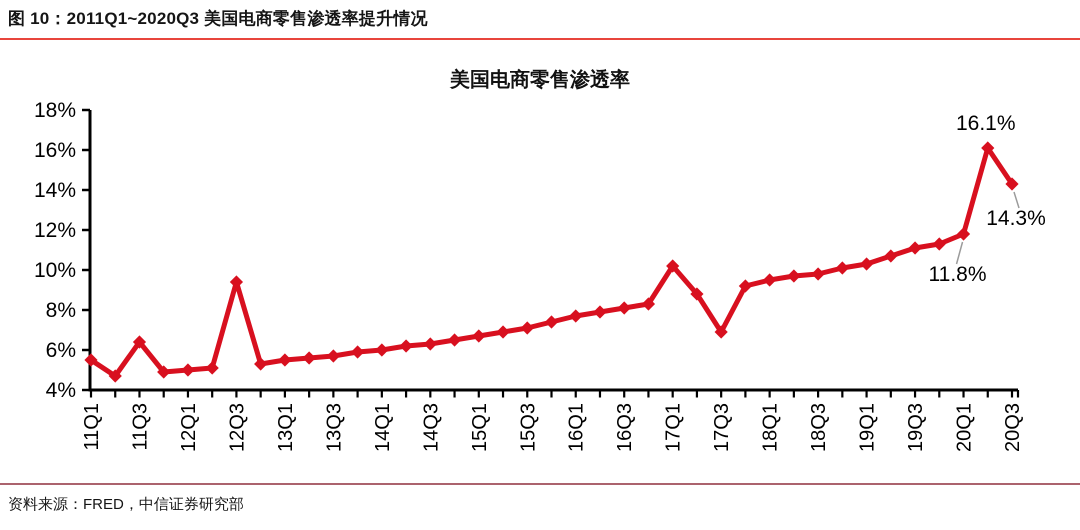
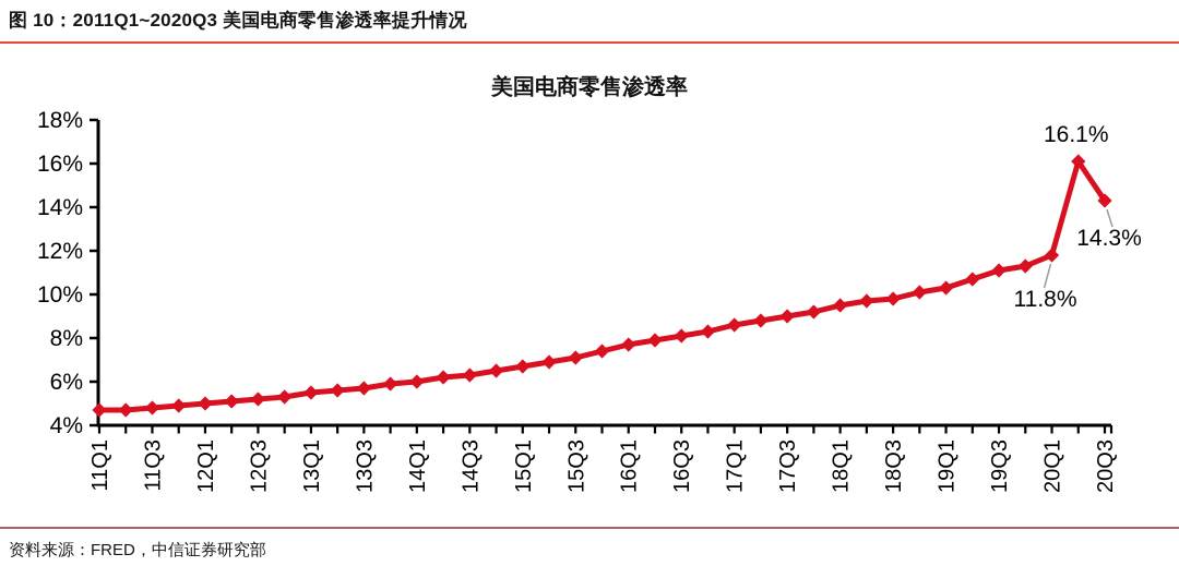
11Q1: 5.5% -> 4.7%
11Q3: 6.4% -> 4.8%
12Q3: 9.4% -> 5.2%
17Q1: 10.2% -> 8.6%
17Q3: 6.9% -> 9.0%
